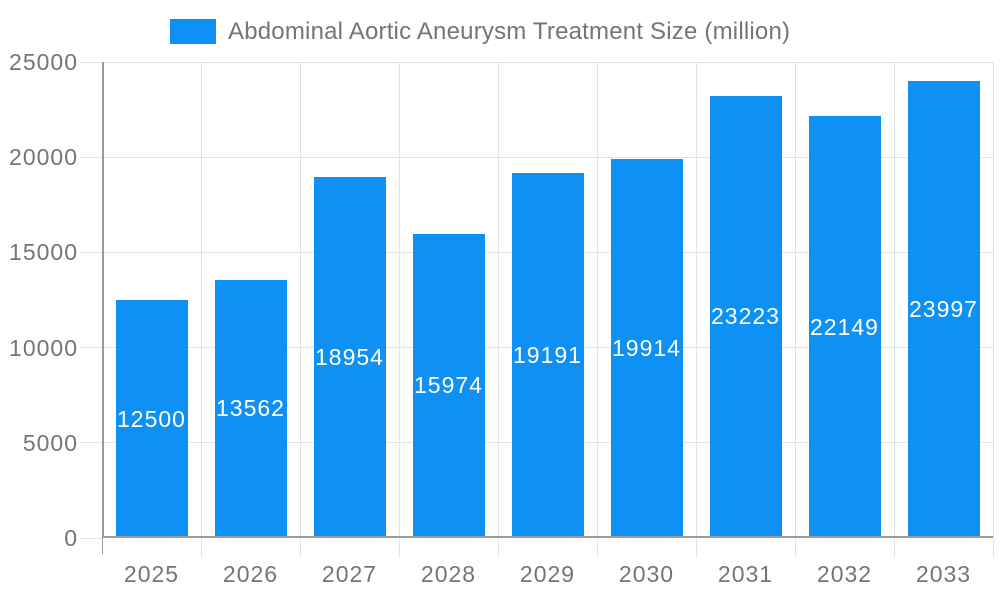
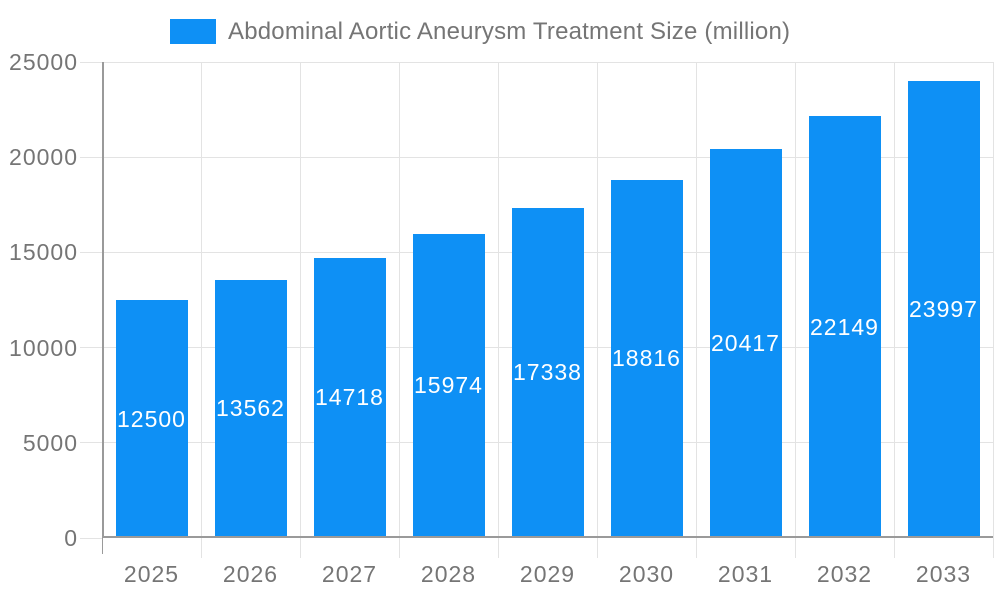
2027: 18954 -> 14718
2029: 19191 -> 17338
2030: 19914 -> 18816
2031: 23223 -> 20417
